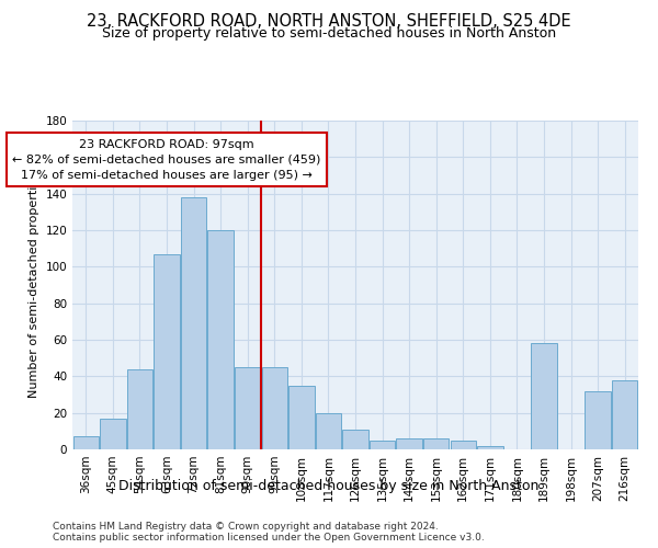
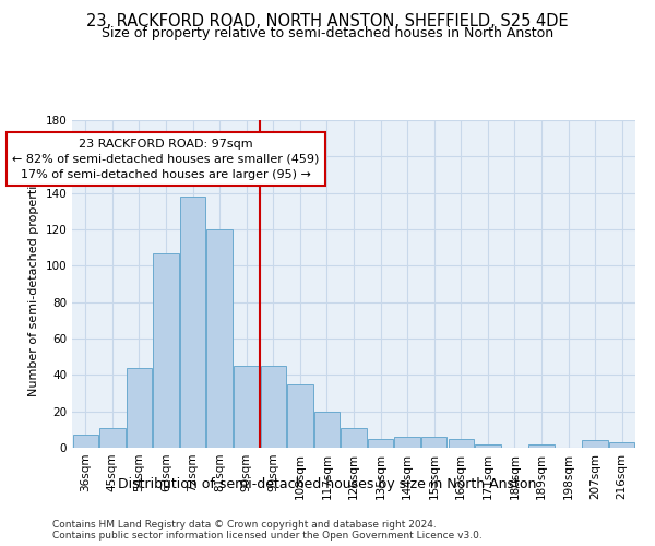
45sqm: 17 -> 11
189sqm: 58 -> 2
207sqm: 32 -> 4
216sqm: 38 -> 3
